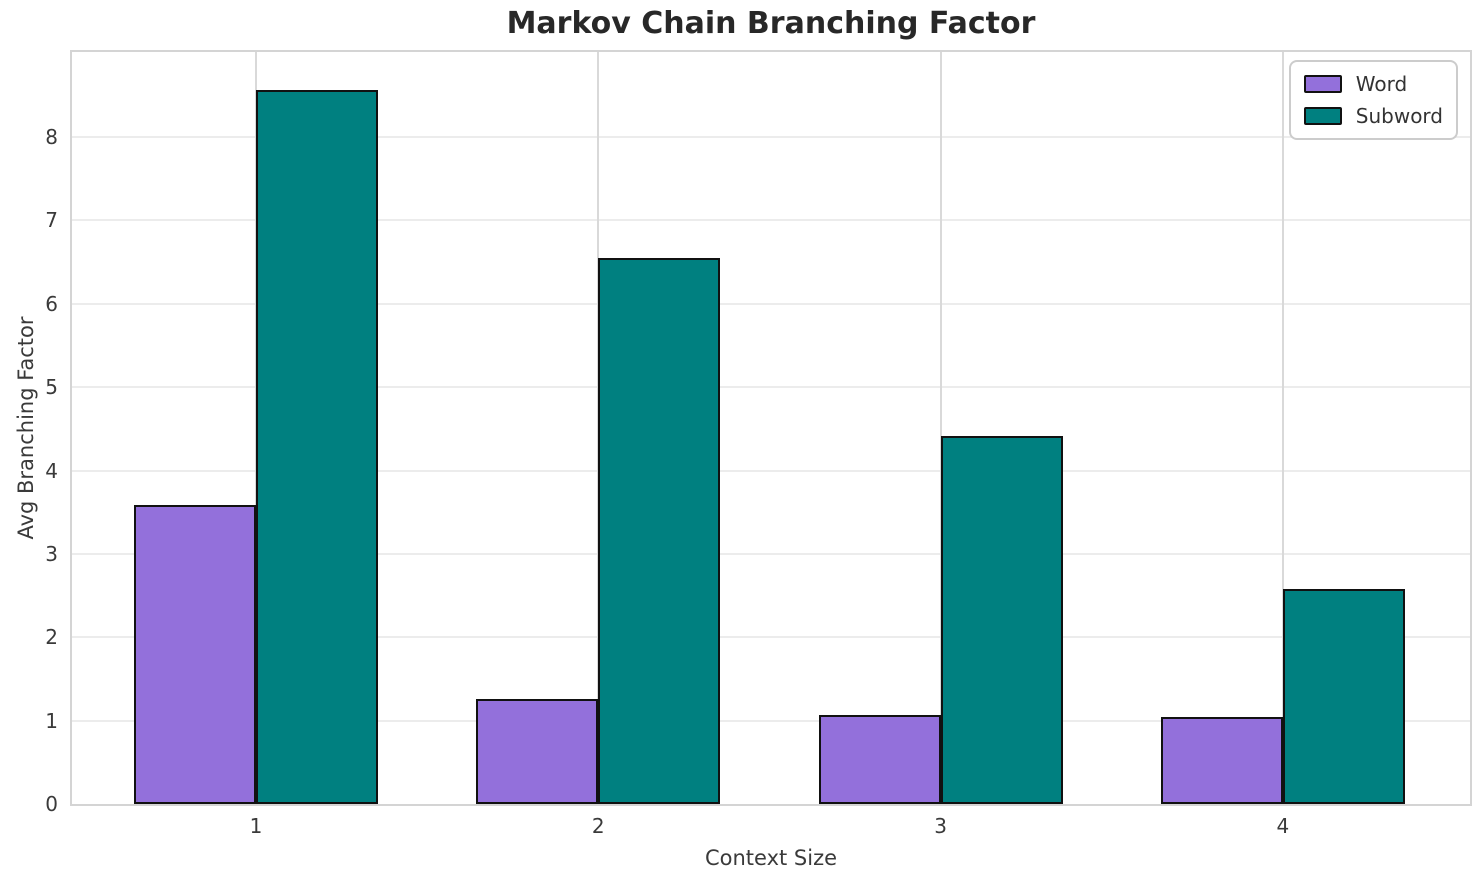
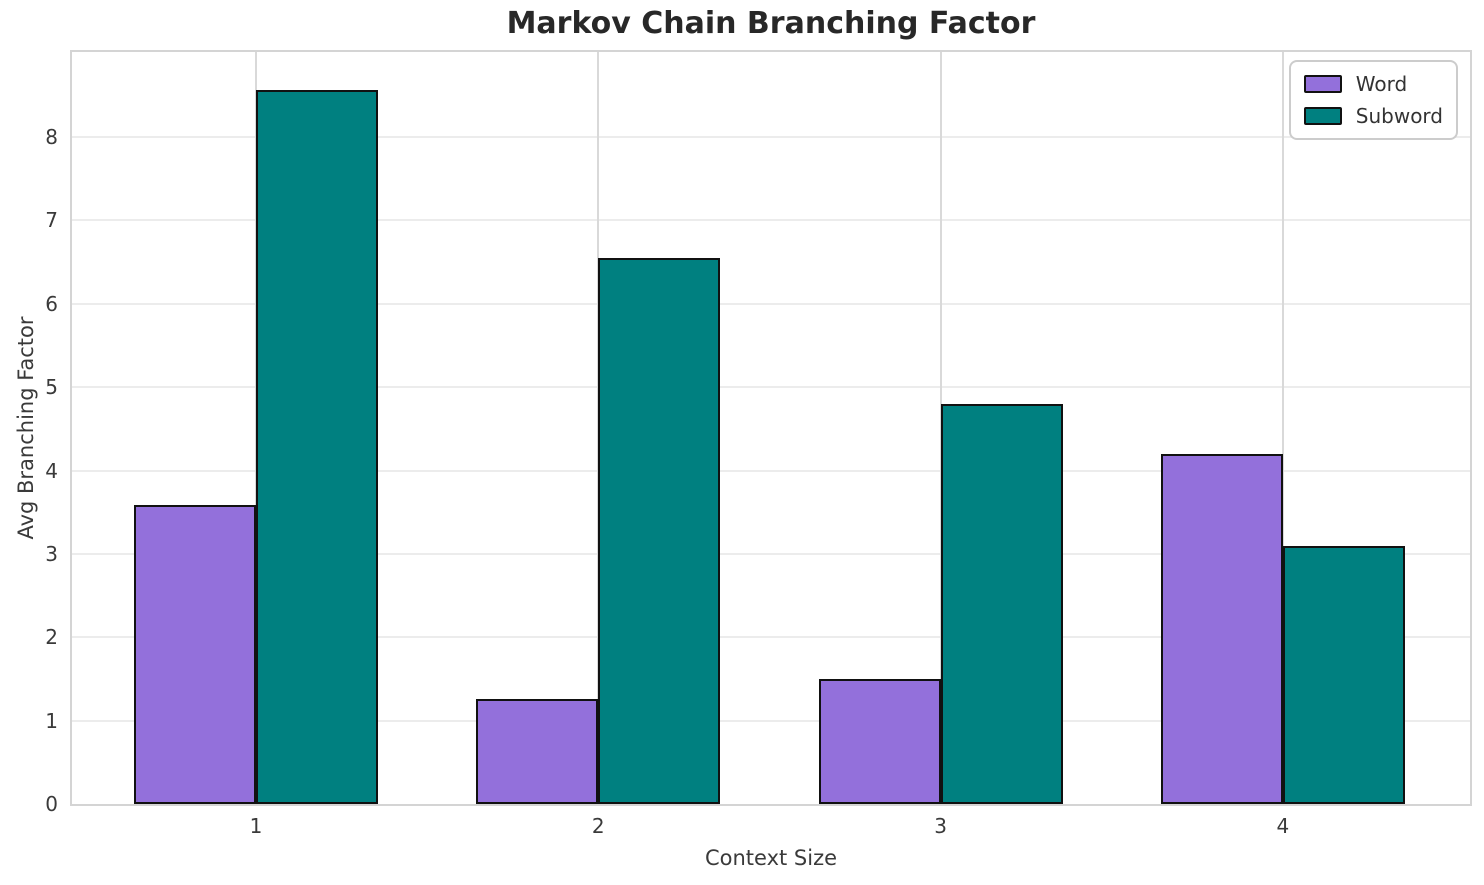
Word/3: 1.1 -> 1.5
Subword/3: 4.4 -> 4.8
Word/4: 1.0 -> 4.2
Subword/4: 2.6 -> 3.1
